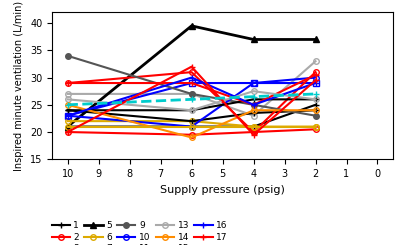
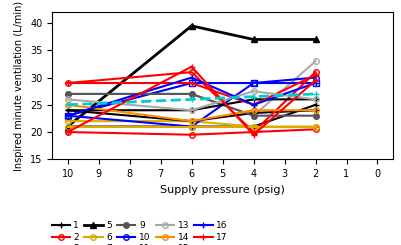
9/10: 34 -> 27
14/6: 19 -> 22
9/4: 25 -> 23
